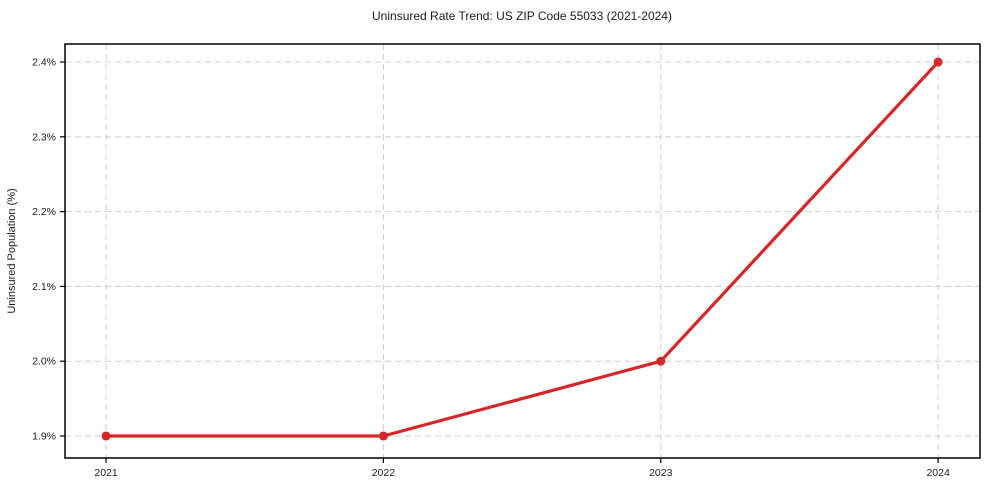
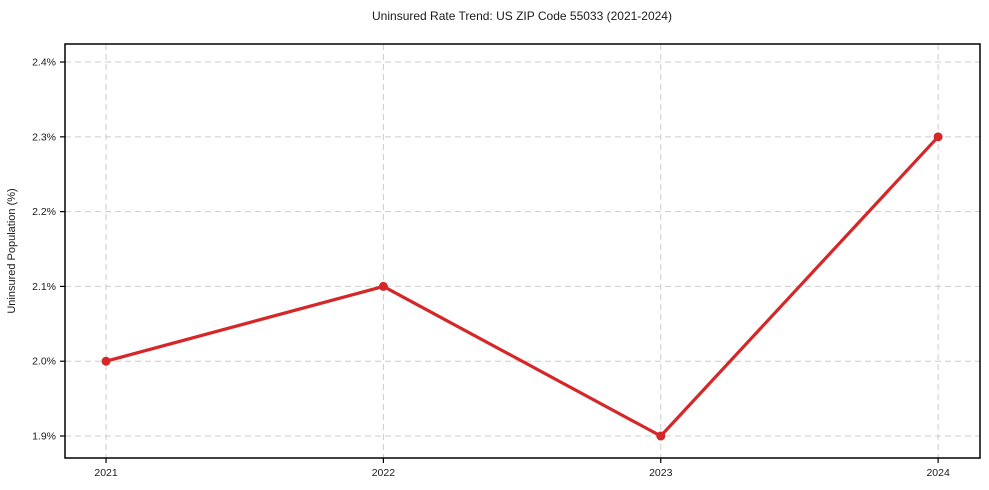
2021: 1.9% -> 2.0%
2022: 1.9% -> 2.1%
2023: 2.0% -> 1.9%
2024: 2.4% -> 2.3%
